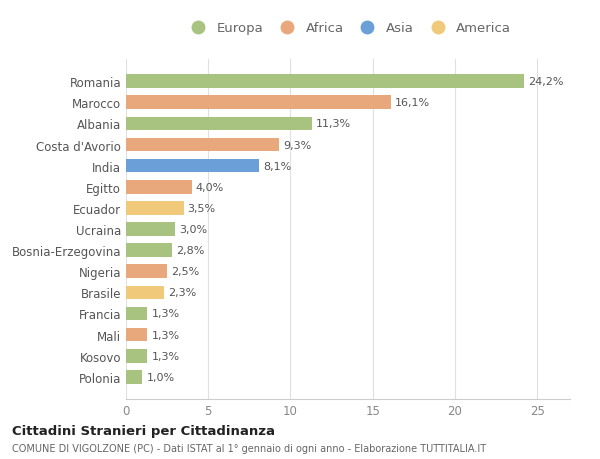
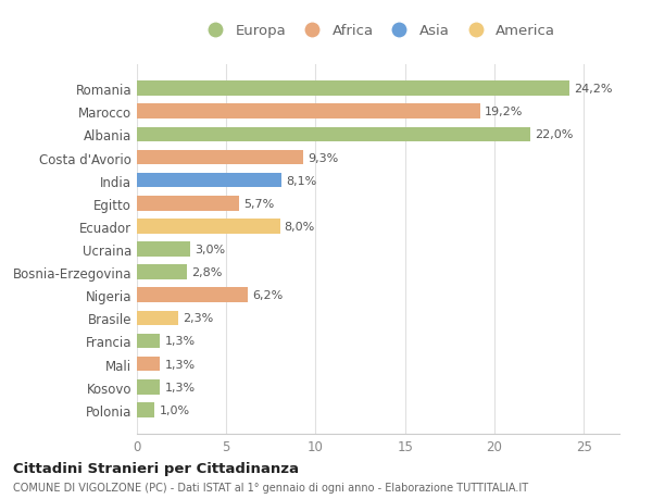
Marocco: 16,1% -> 19,2%
Albania: 11,3% -> 22,0%
Egitto: 4,0% -> 5,7%
Ecuador: 3,5% -> 8,0%
Nigeria: 2,5% -> 6,2%
